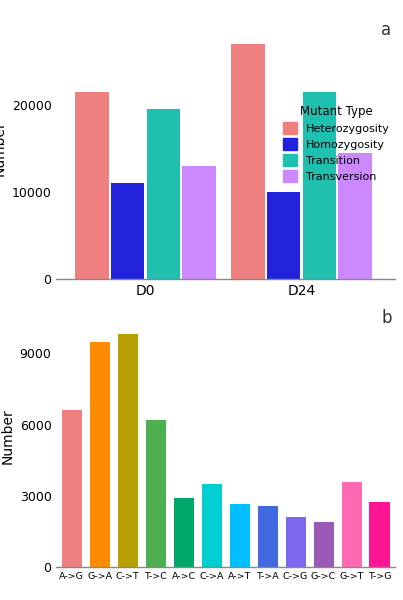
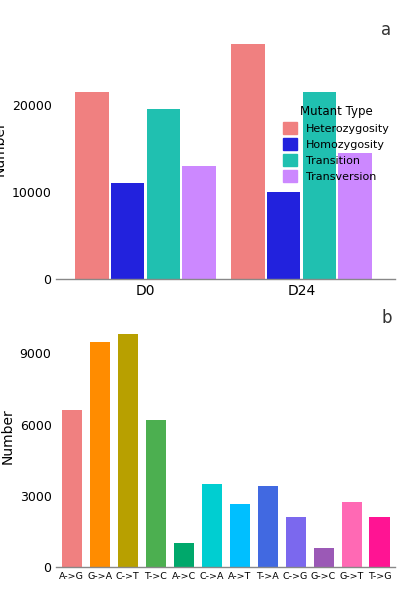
A->C: 2900 -> 1000
T->A: 2550 -> 3400
G->C: 1900 -> 800
G->T: 3600 -> 2750
T->G: 2750 -> 2100
